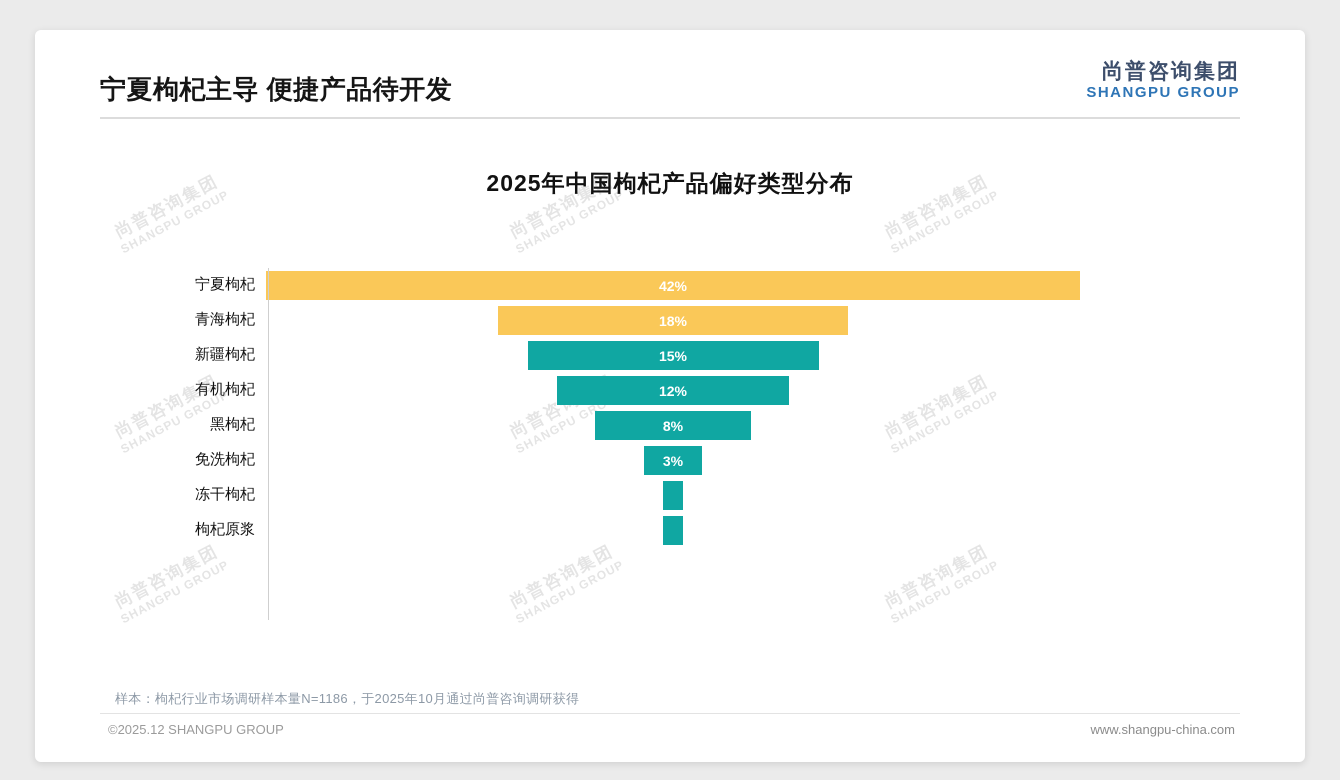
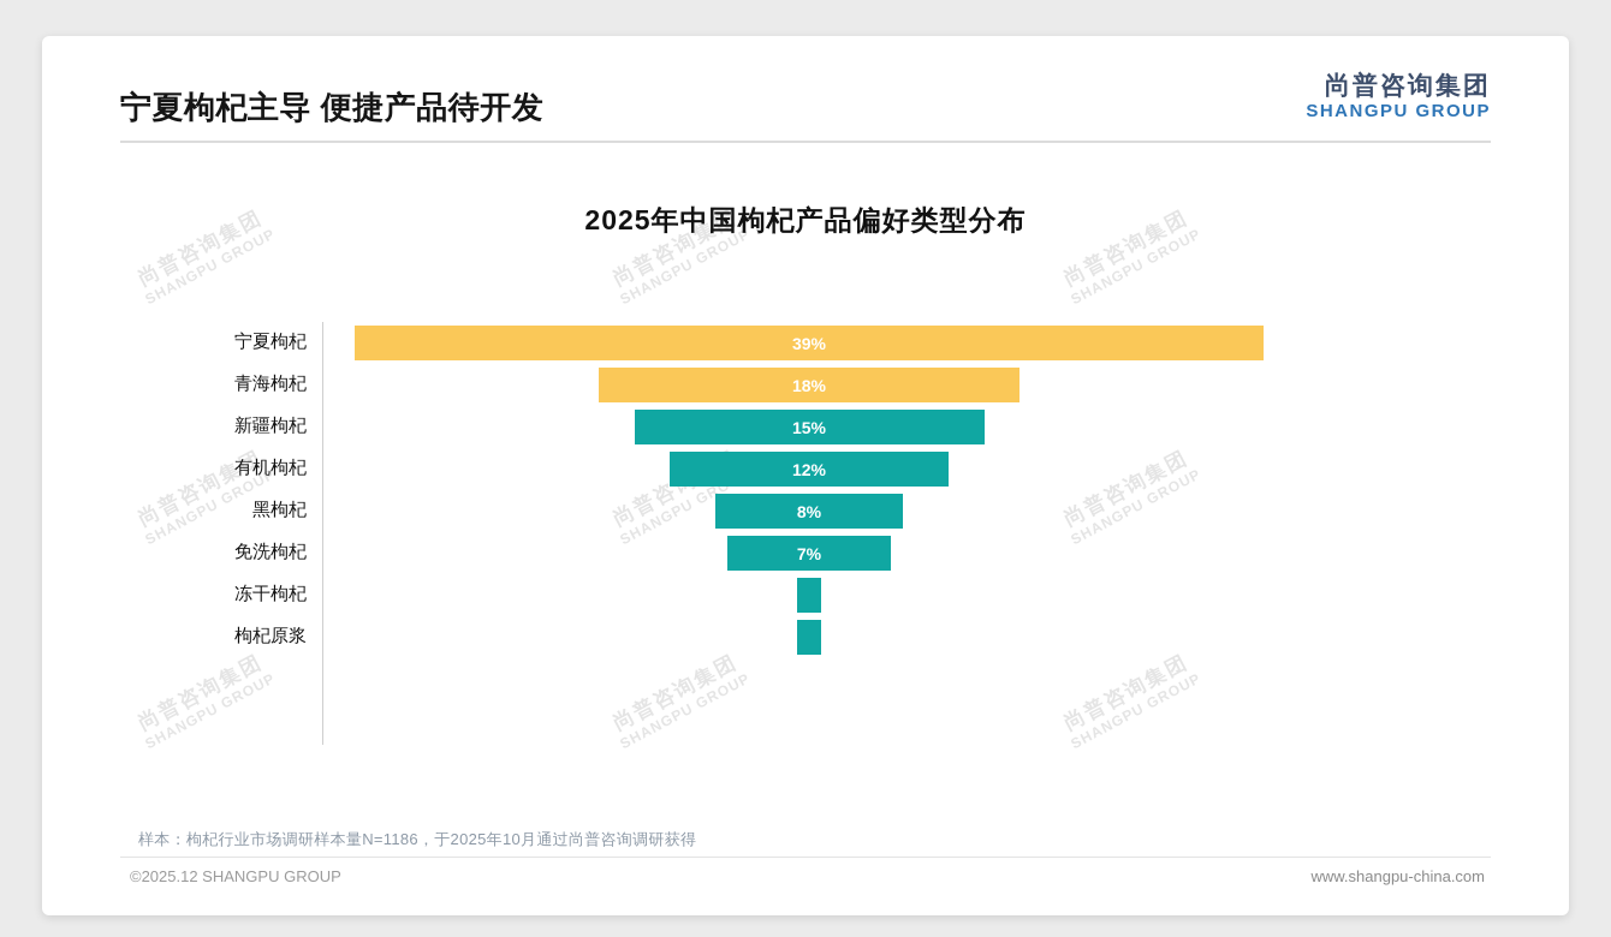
宁夏枸杞: 42% -> 39%
免洗枸杞: 3% -> 7%
